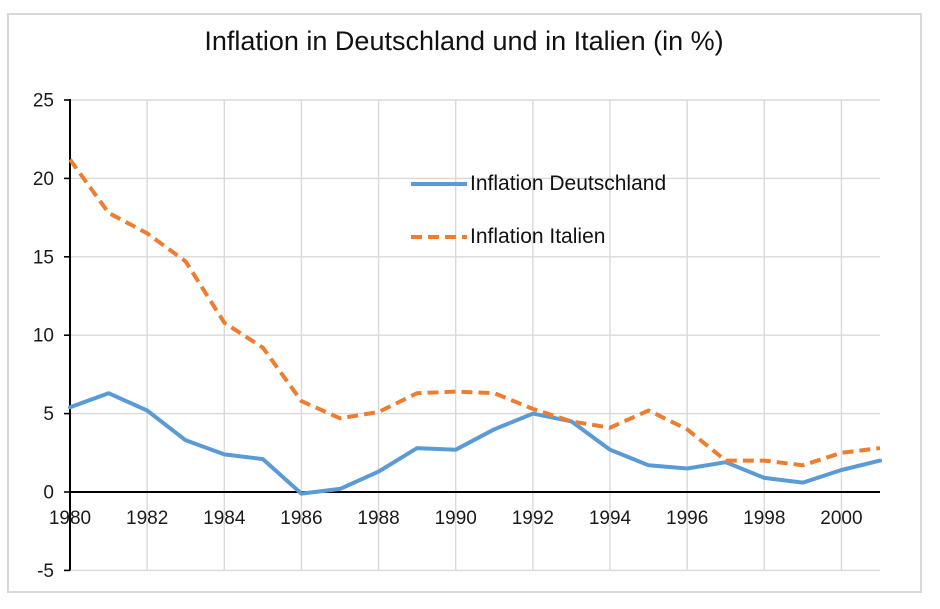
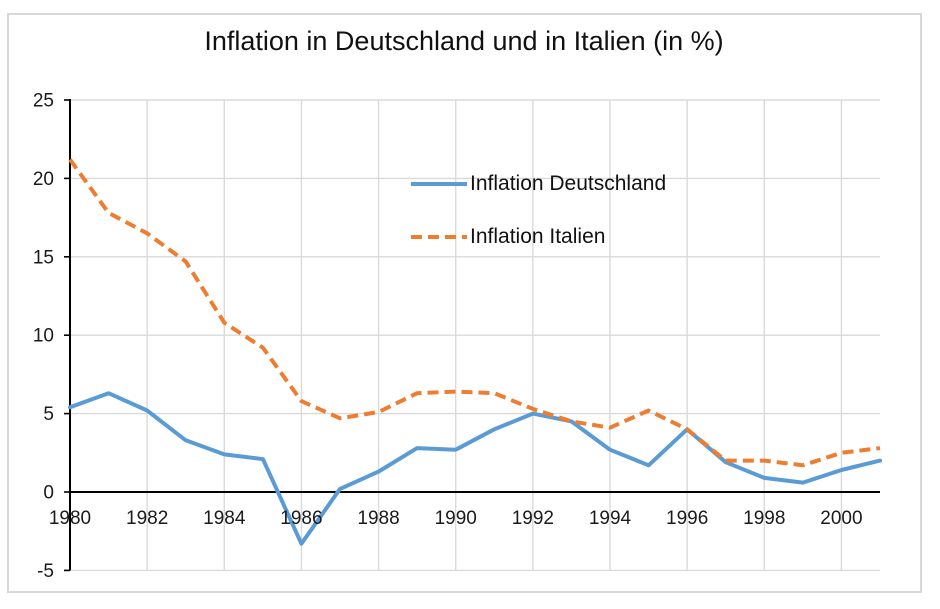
Inflation Deutschland/1986: -0.1 -> -3.3
Inflation Deutschland/1996: 1.5 -> 4.0
